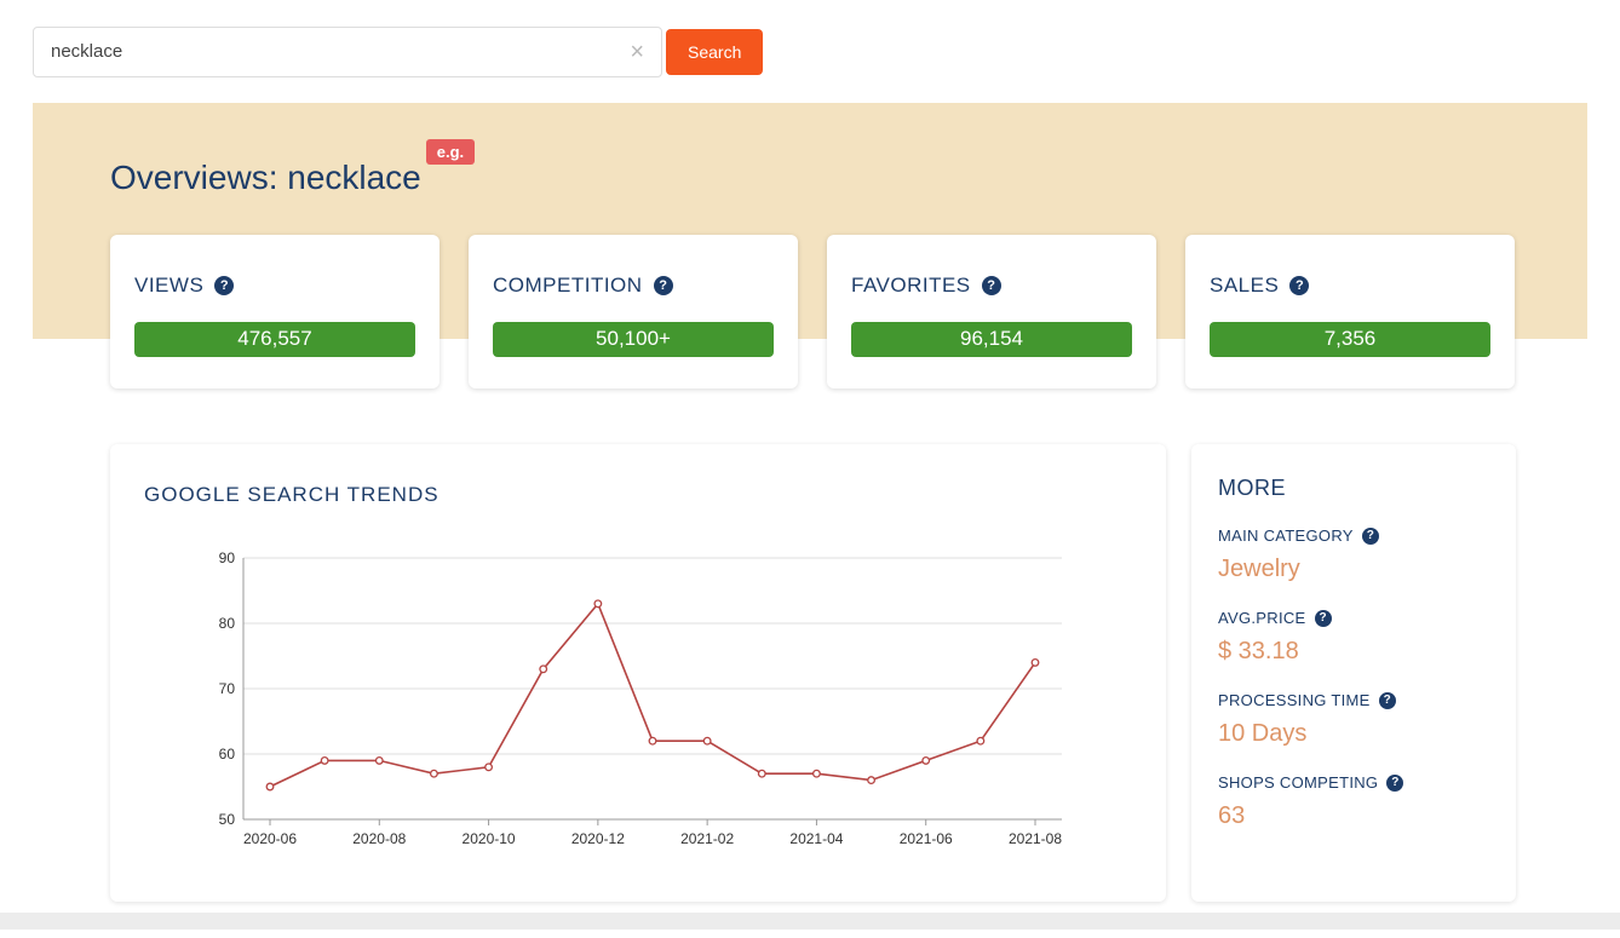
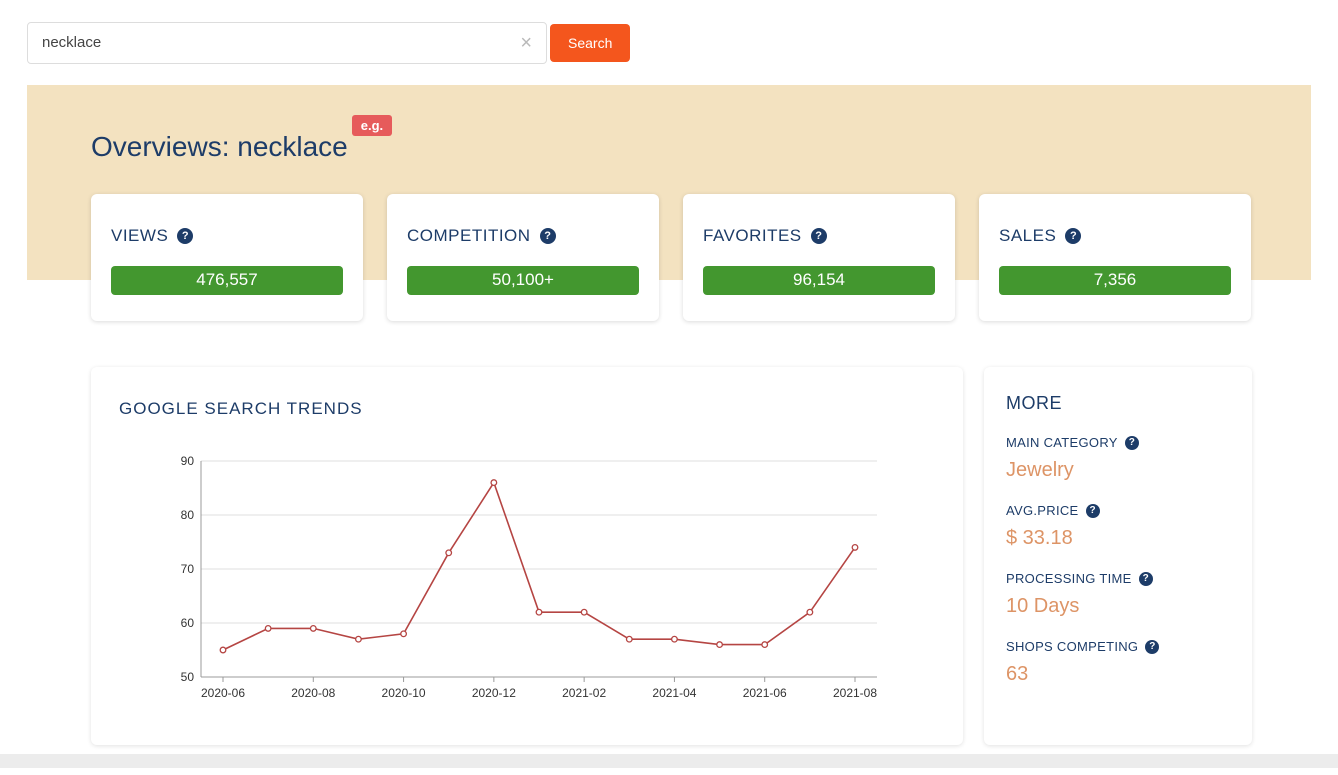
2020-12: 83 -> 86
2021-06: 59 -> 56
